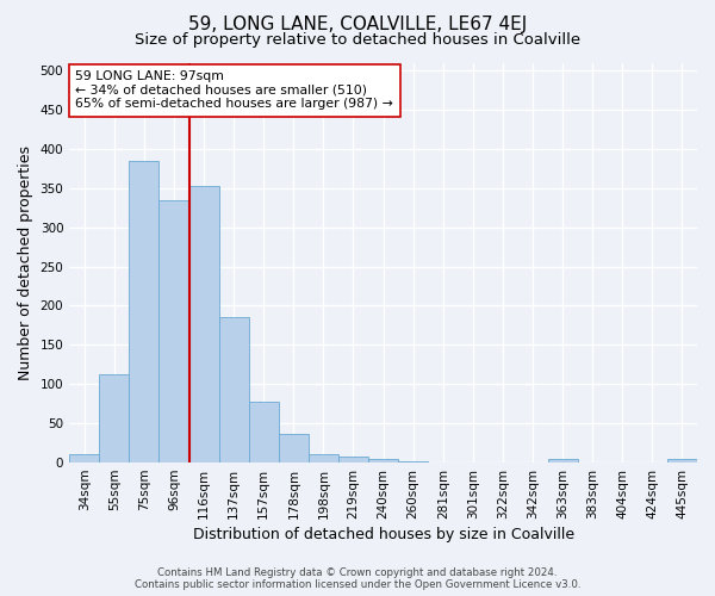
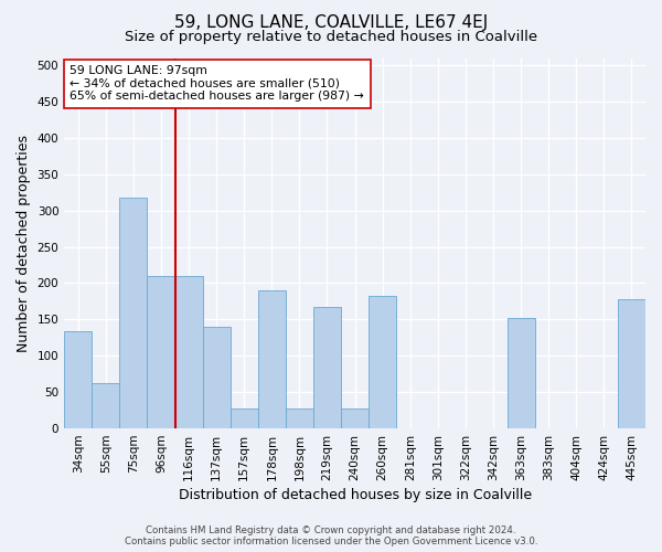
34sqm: 10 -> 134
55sqm: 113 -> 62
75sqm: 385 -> 318
96sqm: 335 -> 210
116sqm: 353 -> 210
137sqm: 185 -> 140
157sqm: 77 -> 28
178sqm: 37 -> 190
198sqm: 11 -> 28
219sqm: 7 -> 168
240sqm: 4 -> 28
260sqm: 1 -> 182
363sqm: 4 -> 152
445sqm: 4 -> 178
